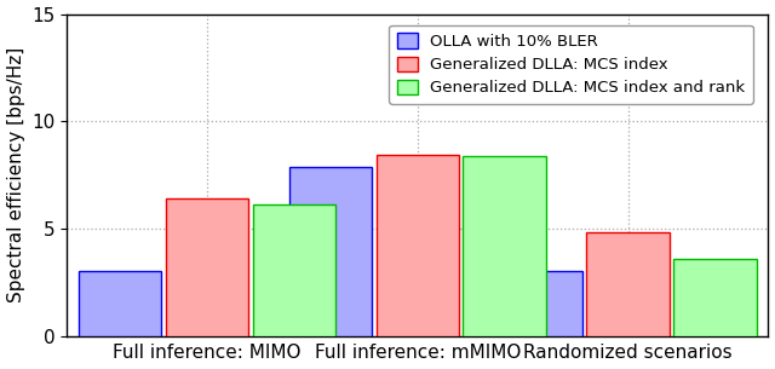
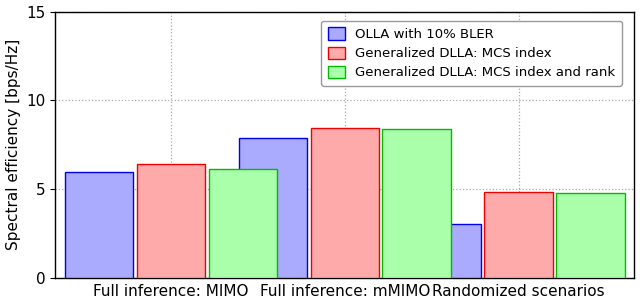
OLLA with 10% BLER/Full inference: MIMO: 3.0 -> 6.0
Generalized DLLA: MCS index and rank/Randomized scenarios: 3.6 -> 4.8
